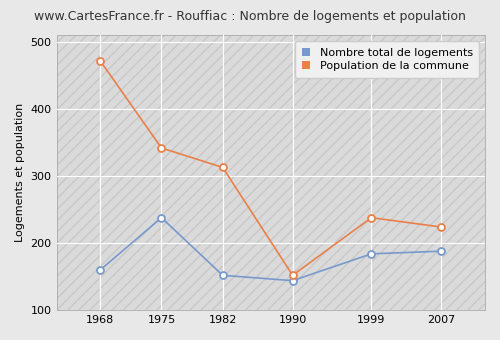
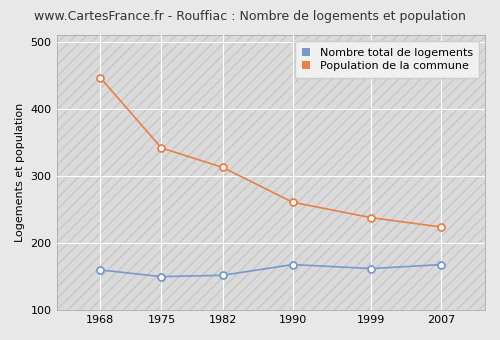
Population de la commune/1968: 472 -> 447
Nombre total de logements/1975: 238 -> 150
Nombre total de logements/1990: 144 -> 168
Population de la commune/1990: 152 -> 261
Nombre total de logements/1999: 184 -> 162
Nombre total de logements/2007: 188 -> 168
